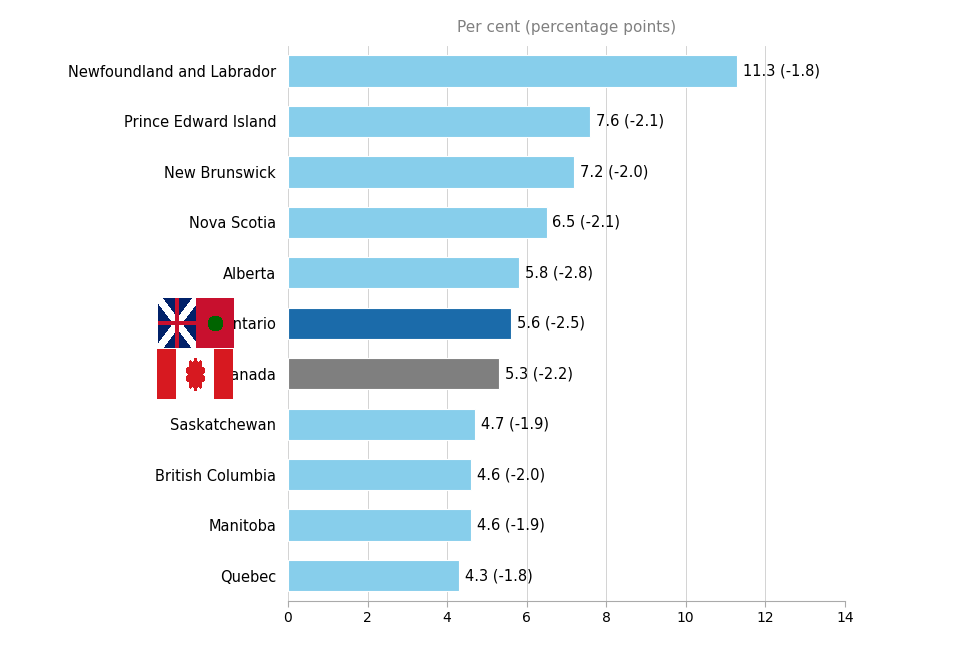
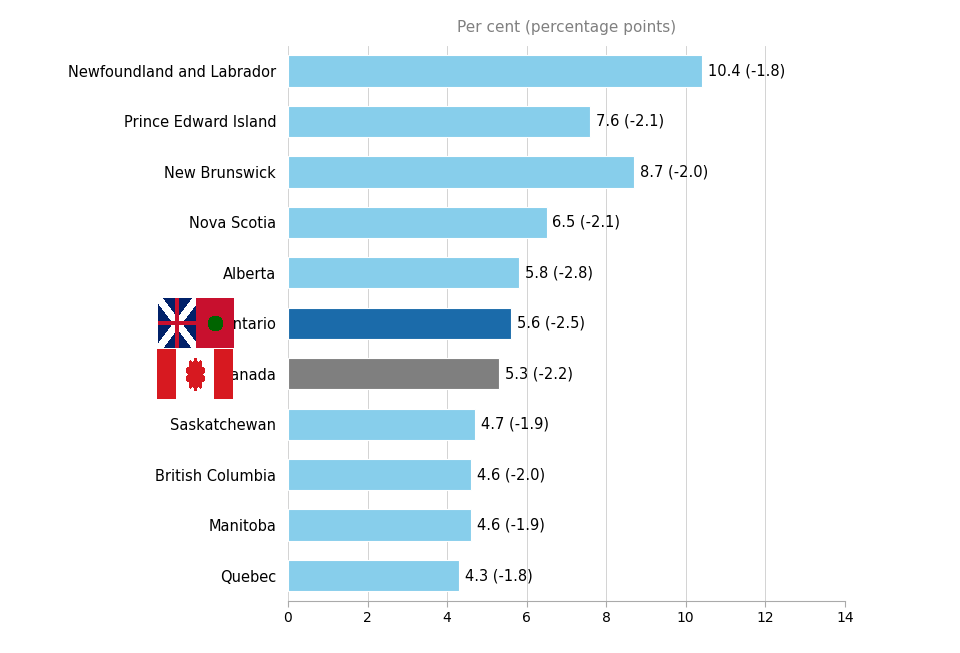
Newfoundland and Labrador: 11.3 -> 10.4
New Brunswick: 7.2 -> 8.7
